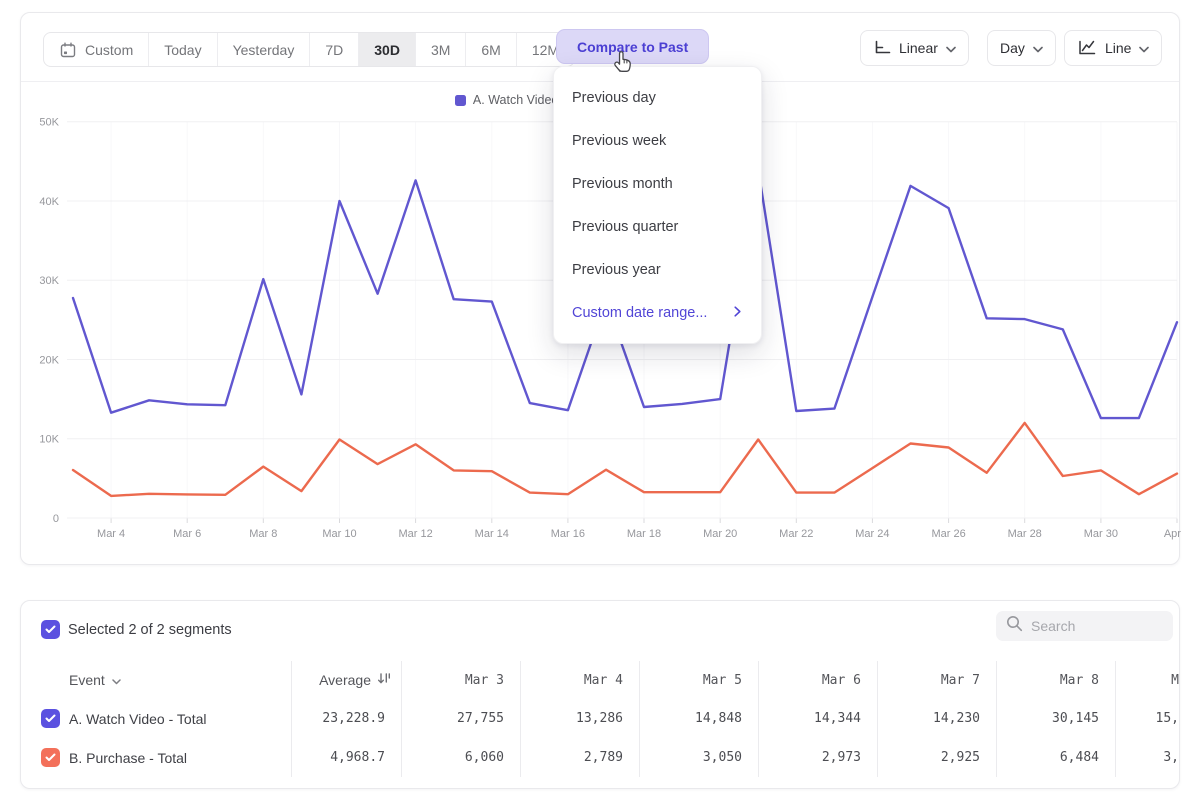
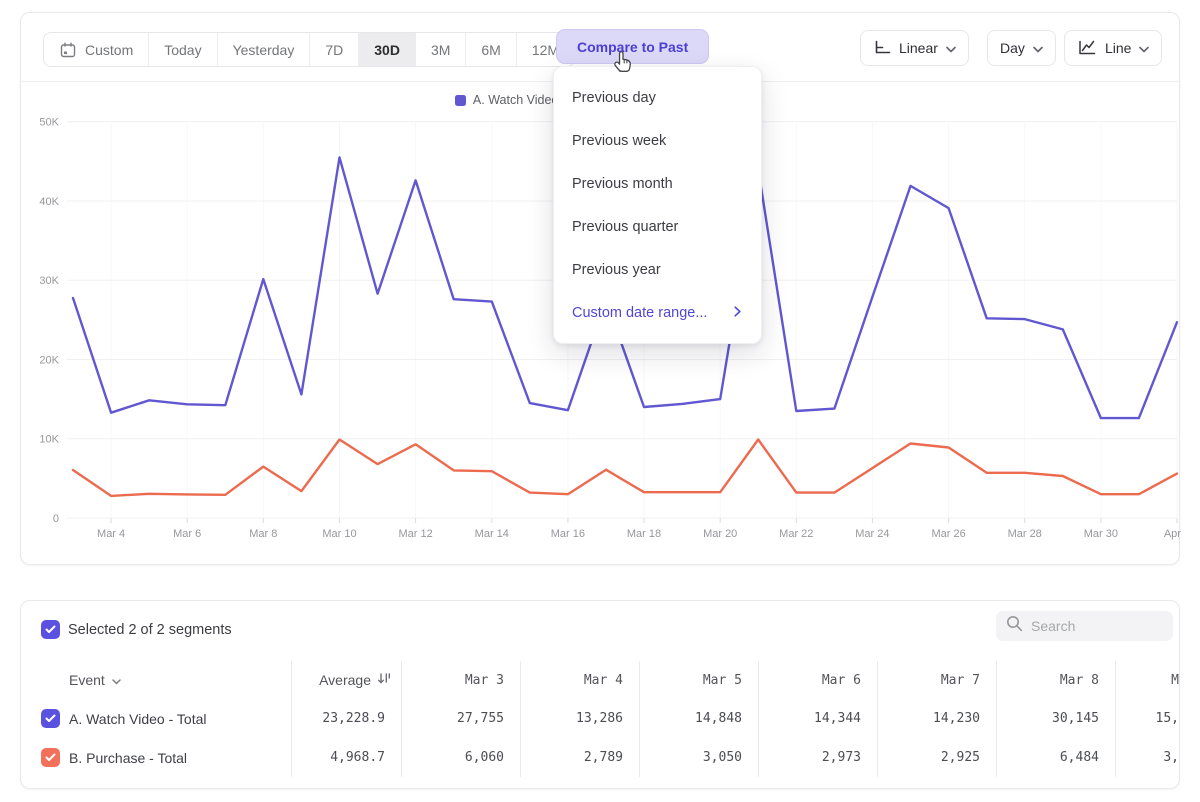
A. Watch Video - Total/Mar 10: 40K -> 46K
B. Purchase - Total/Mar 28: 12K -> 6K
B. Purchase - Total/Mar 30: 6K -> 3K
